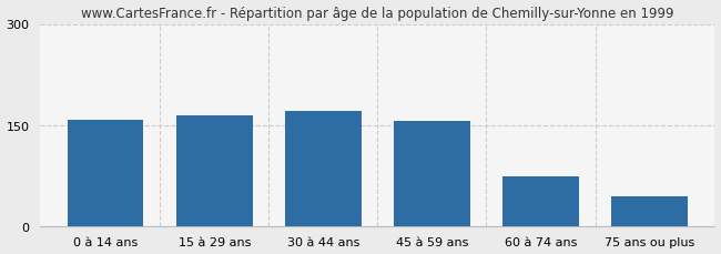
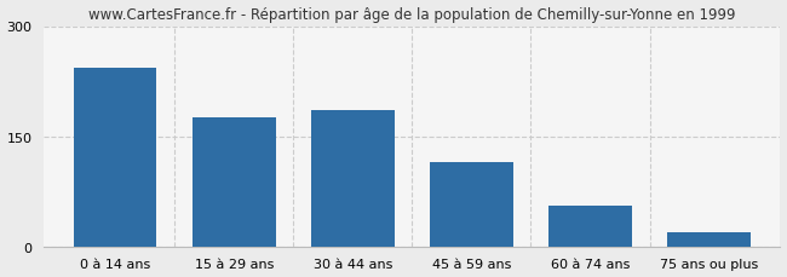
0 à 14 ans: 158 -> 244
15 à 29 ans: 164 -> 176
30 à 44 ans: 171 -> 186
45 à 59 ans: 157 -> 116
60 à 74 ans: 75 -> 56
75 ans ou plus: 45 -> 20
